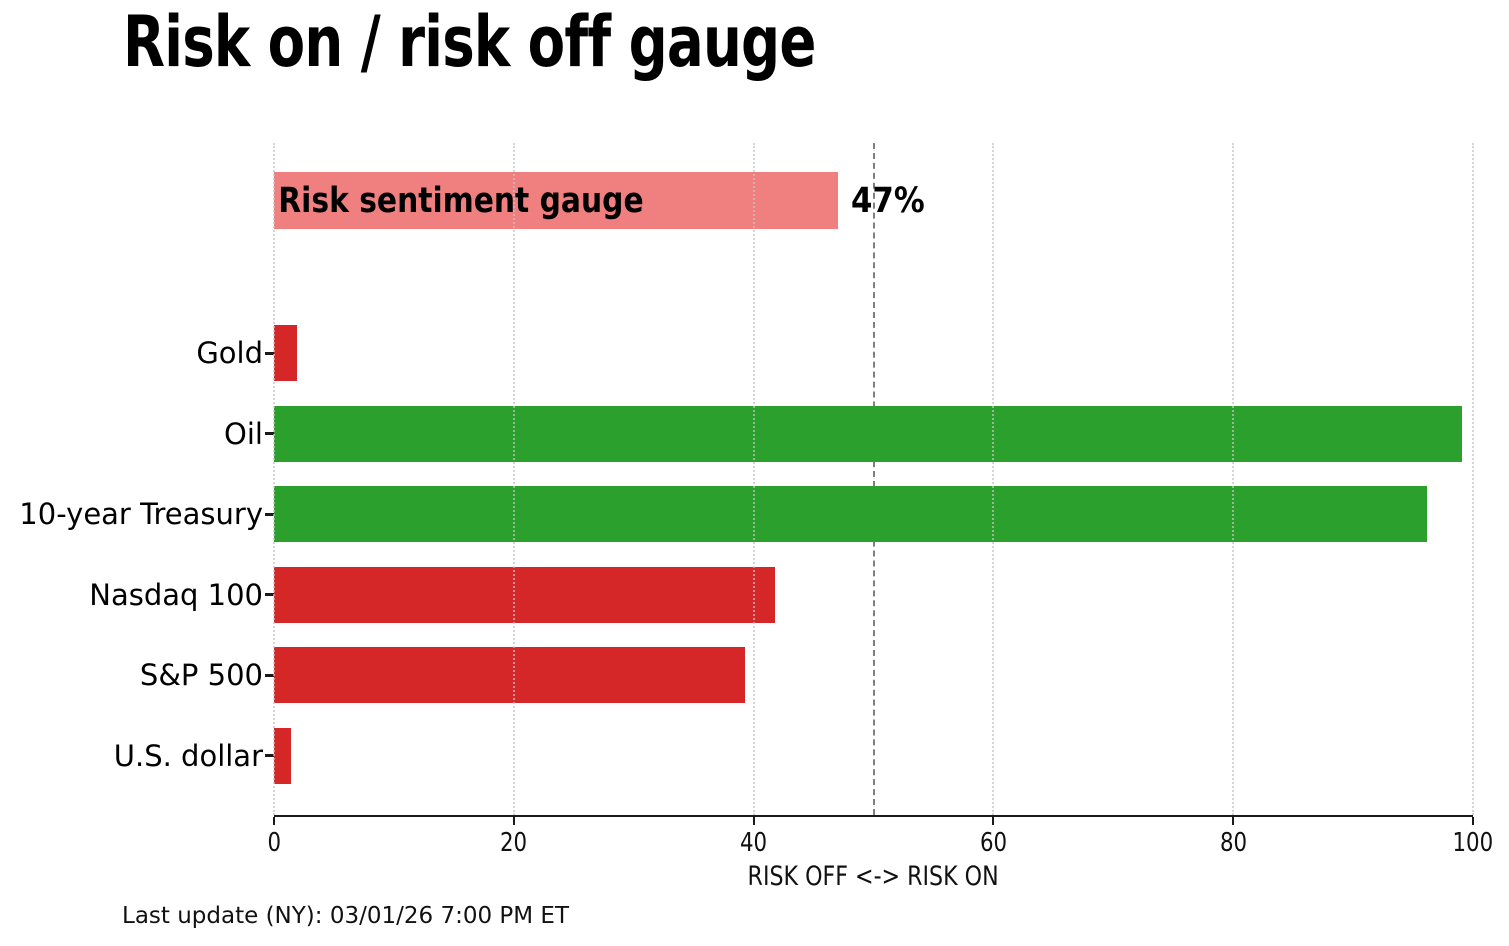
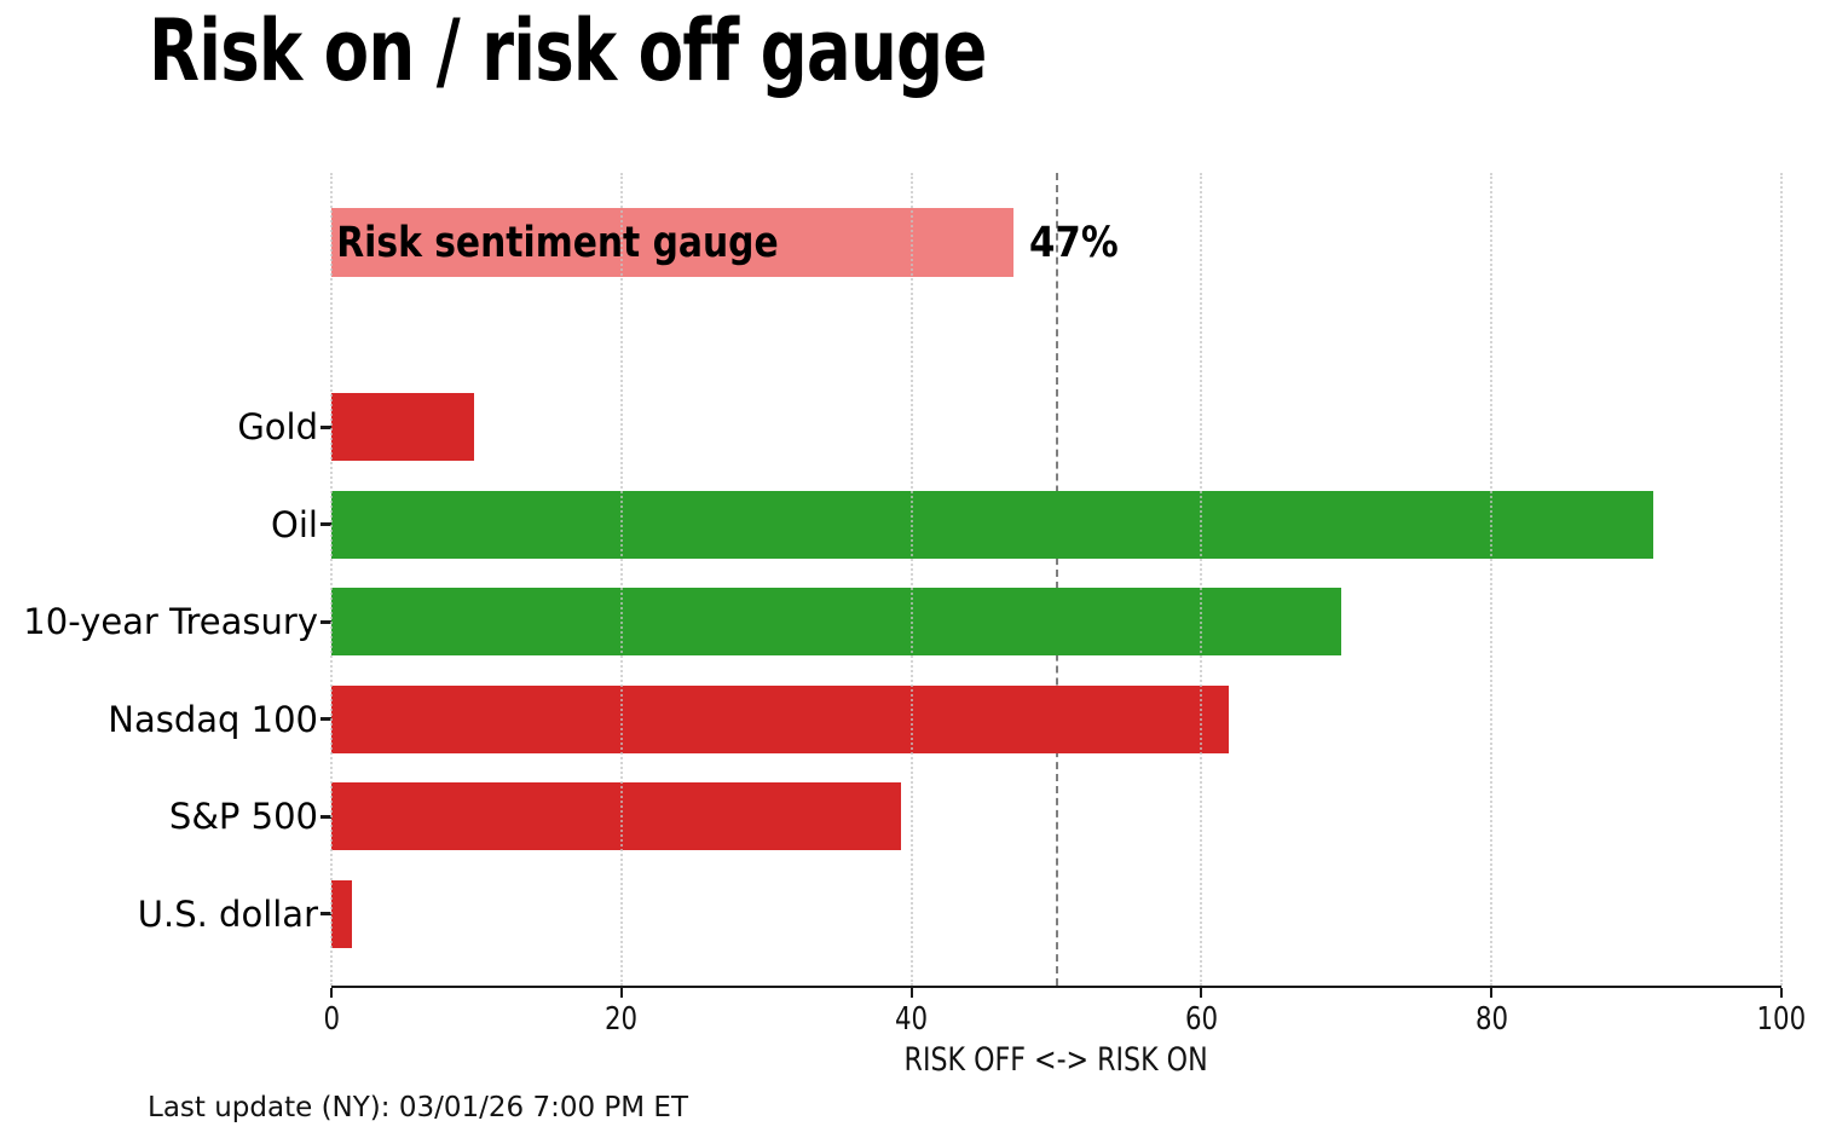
Gold: 1.9 -> 9.8
Oil: 99.1 -> 91.2
10-year Treasury: 96.2 -> 69.6
Nasdaq 100: 41.8 -> 61.9
